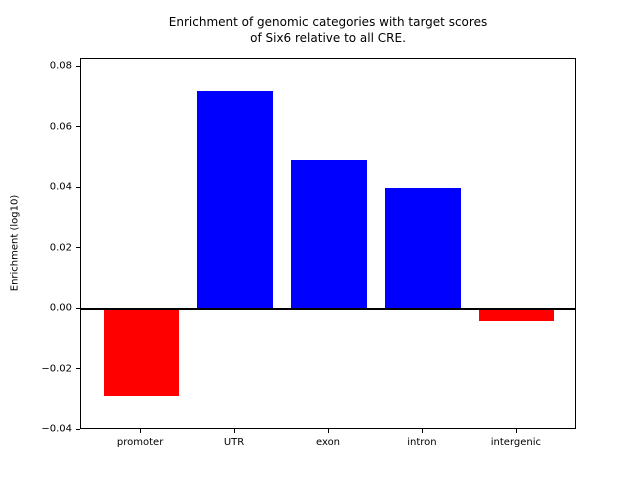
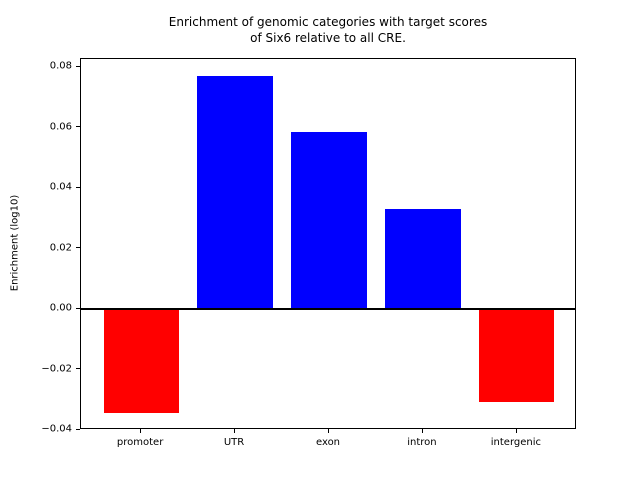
promoter: -0.029 -> -0.035
UTR: 0.072 -> 0.077
exon: 0.049 -> 0.059
intron: 0.040 -> 0.033
intergenic: -0.004 -> -0.031
